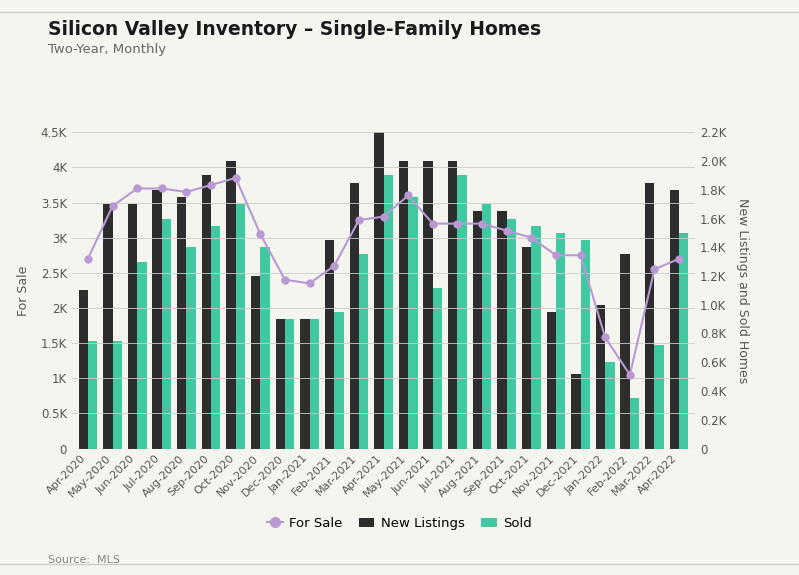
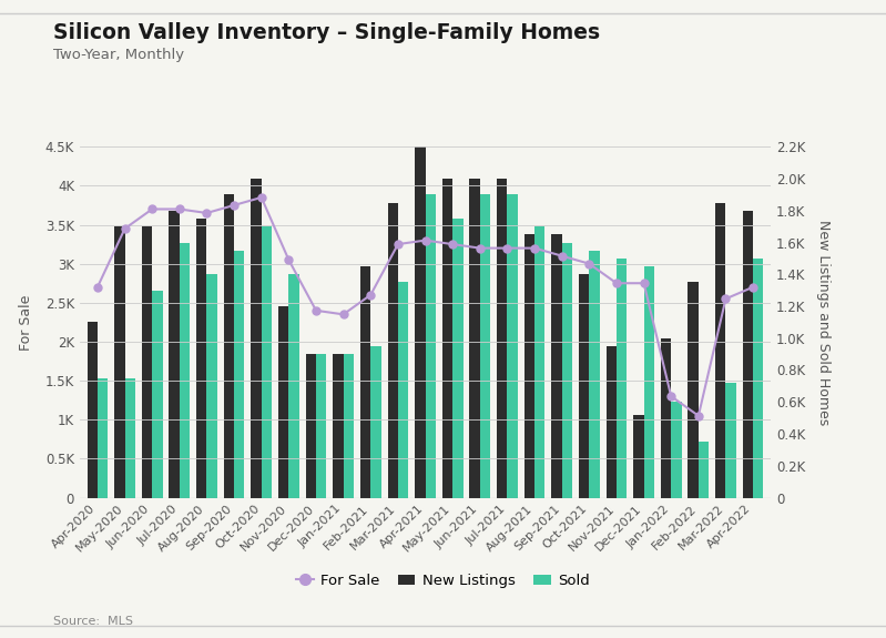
For Sale/May-2021: 3.60K -> 3.25K
Sold/Jun-2021: 1.12K -> 1.90K
For Sale/Jan-2022: 1.58K -> 1.30K
